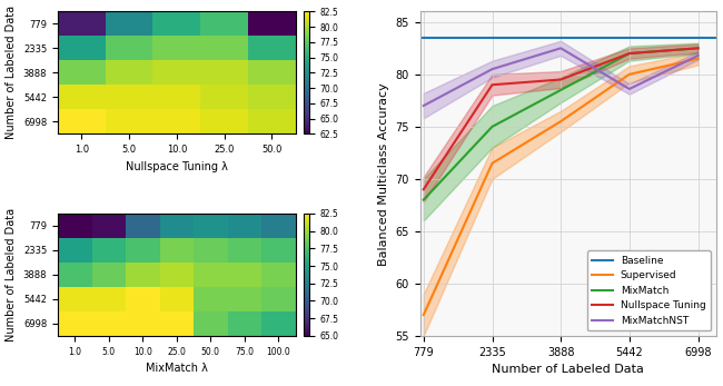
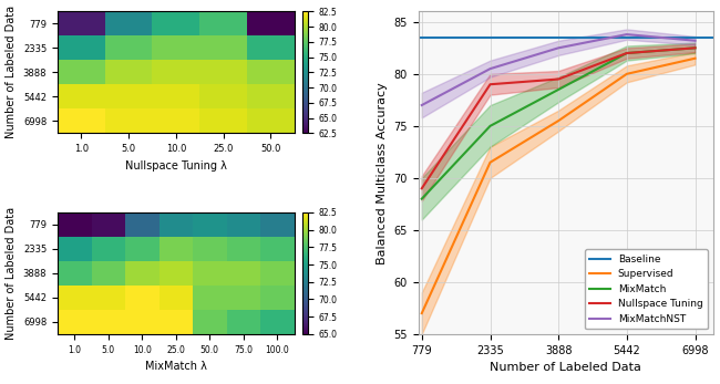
MixMatchNST/5442: 78.6 -> 83.8
MixMatchNST/6998: 81.8 -> 83.2
